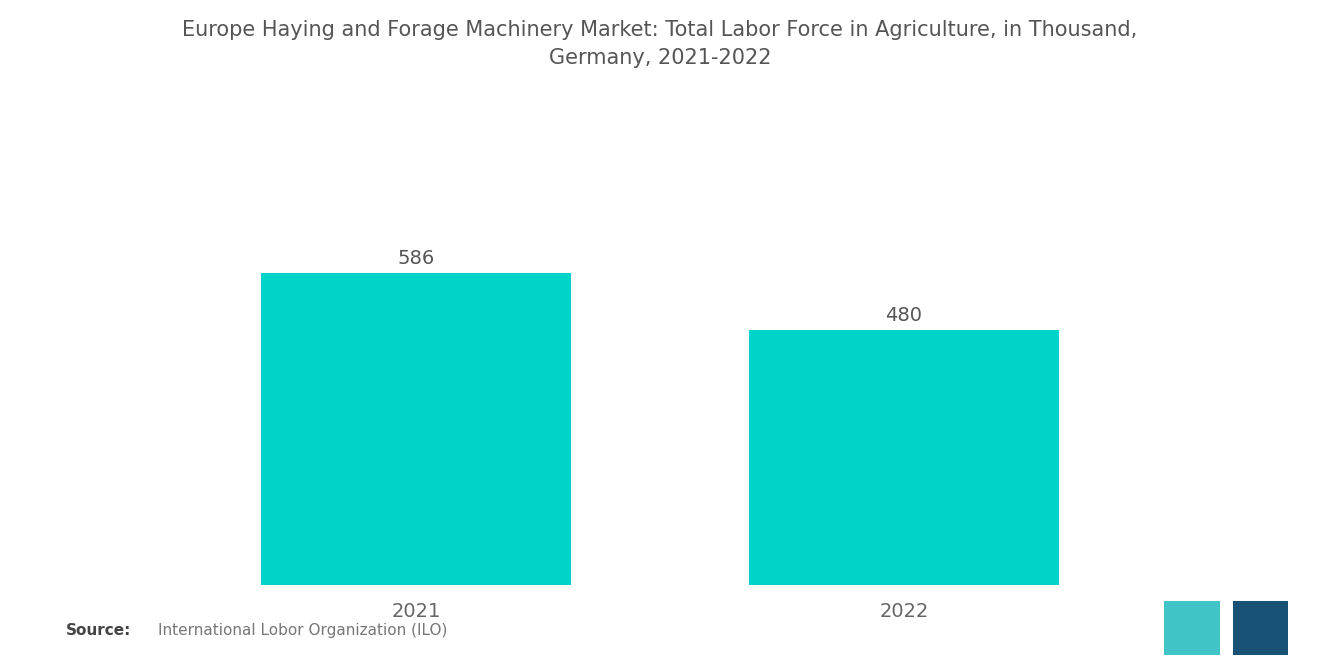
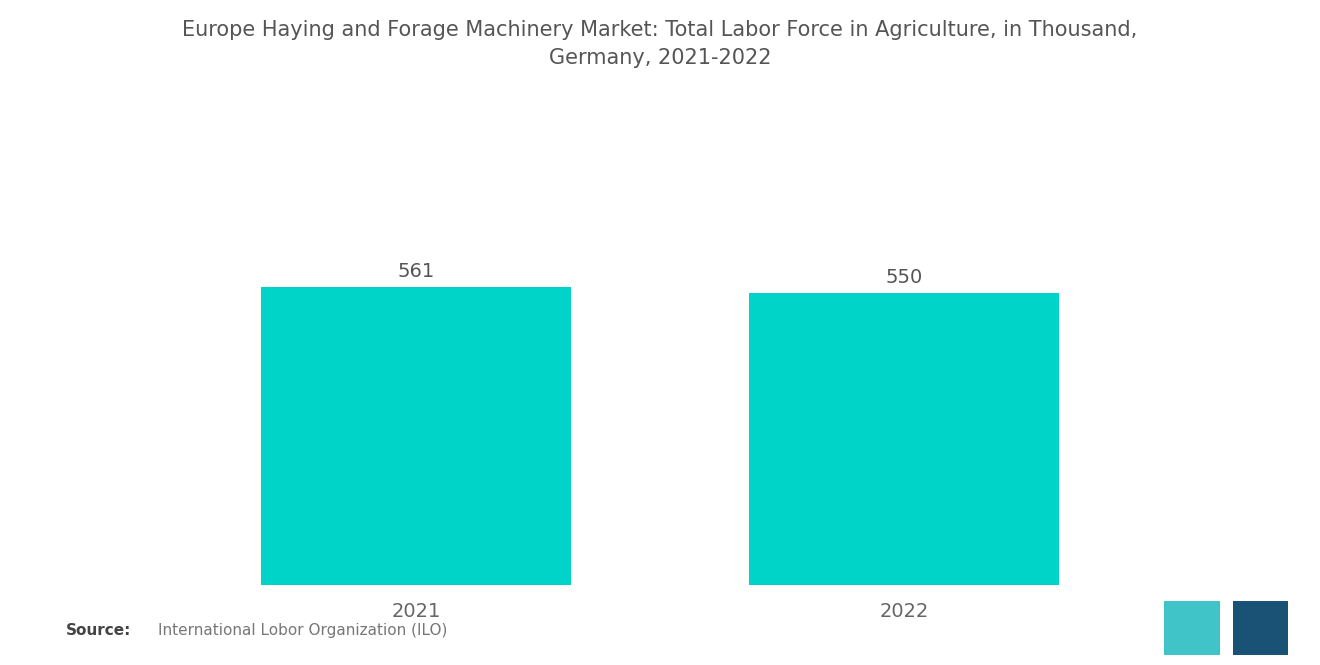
2021: 586 -> 561
2022: 480 -> 550
